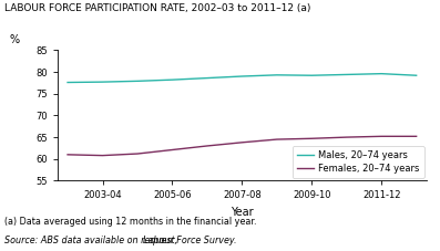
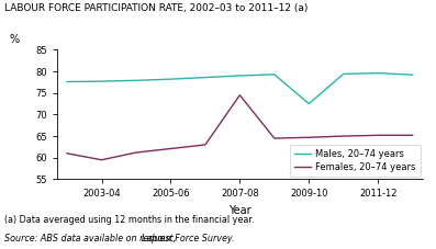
Females, 20–74 years/2003-04: 60.8 -> 59.5
Females, 20–74 years/2007-08: 63.8 -> 74.5
Males, 20–74 years/2009-10: 79.2 -> 72.5
